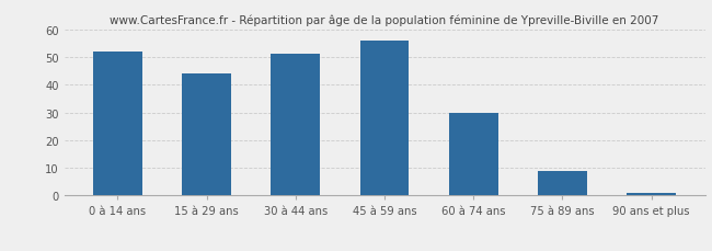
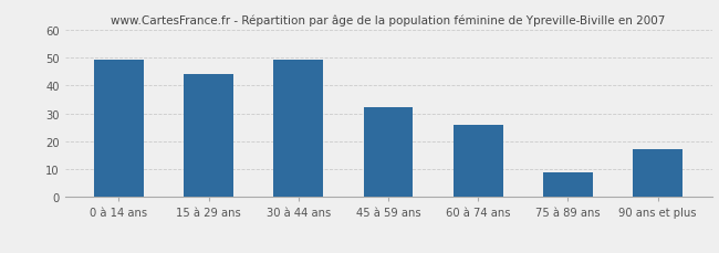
0 à 14 ans: 52 -> 49
30 à 44 ans: 51 -> 49
45 à 59 ans: 56 -> 32
60 à 74 ans: 30 -> 26
90 ans et plus: 1 -> 17
